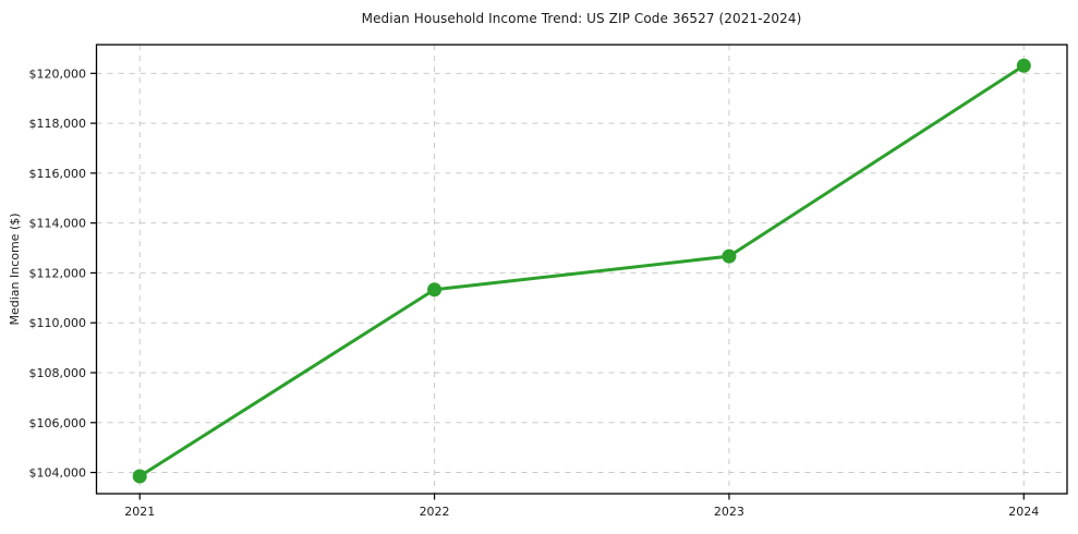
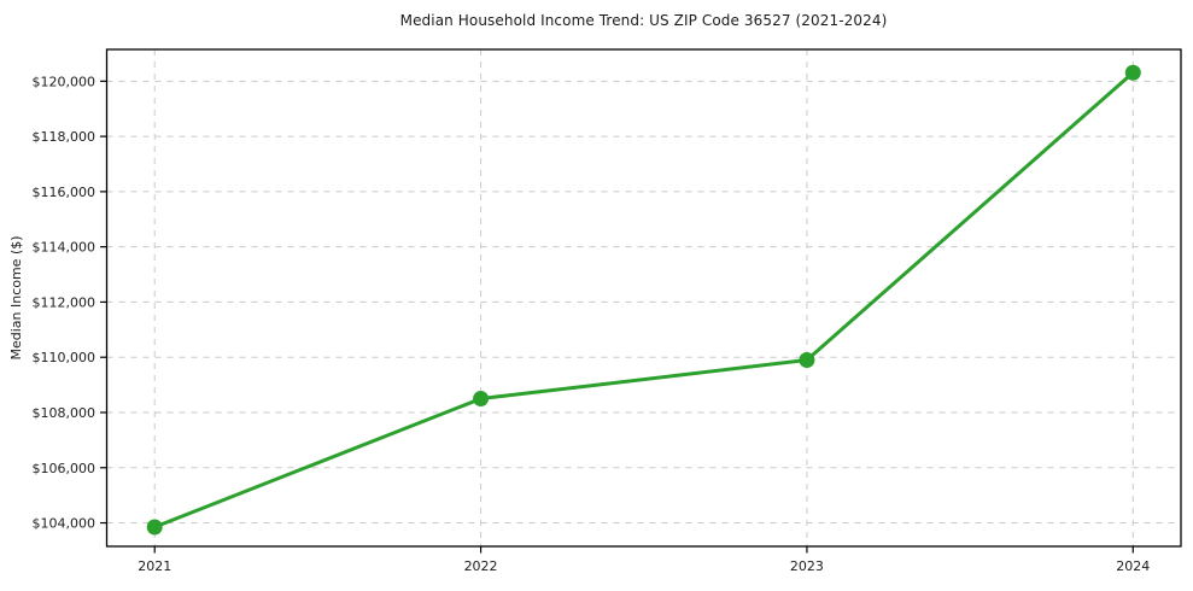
2022: $111300 -> $108500
2023: $112700 -> $109900
